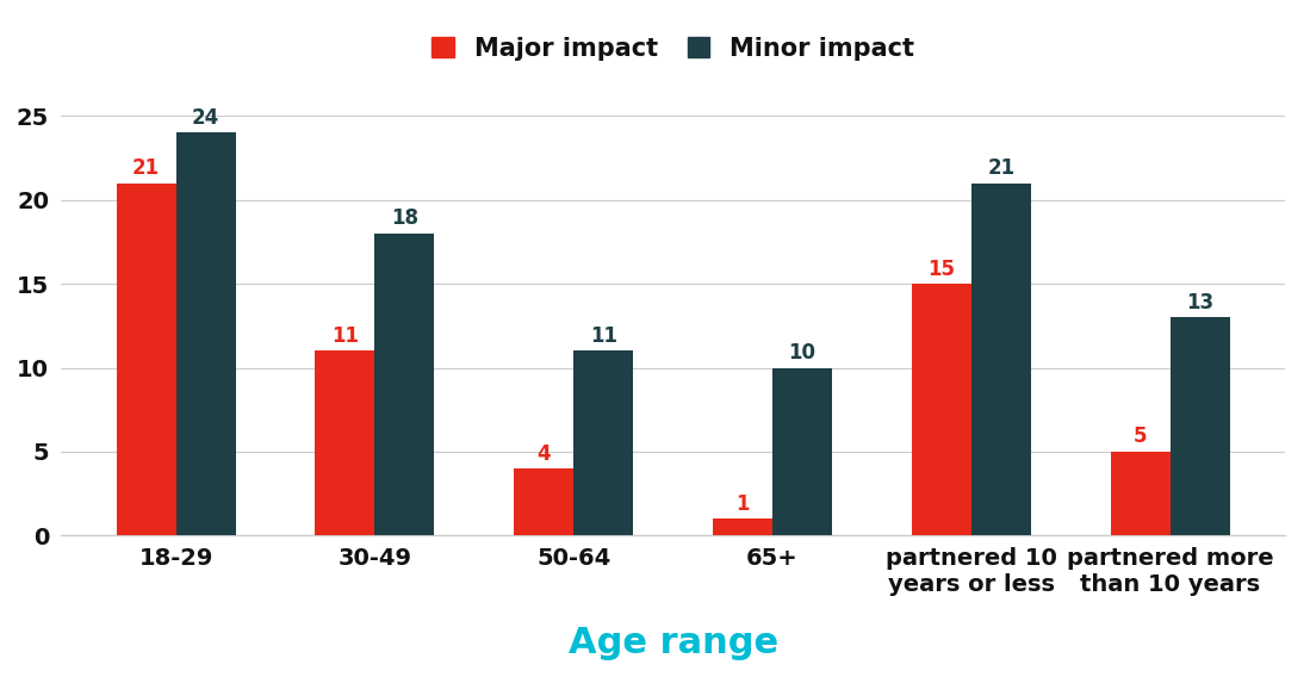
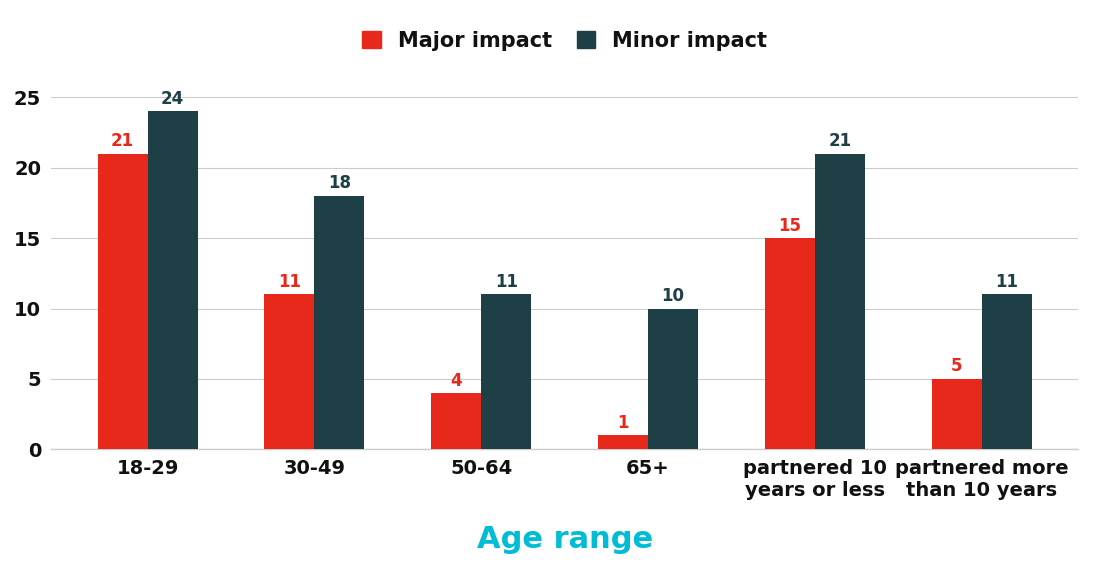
Minor impact/partnered more than 10 years: 13 -> 11
